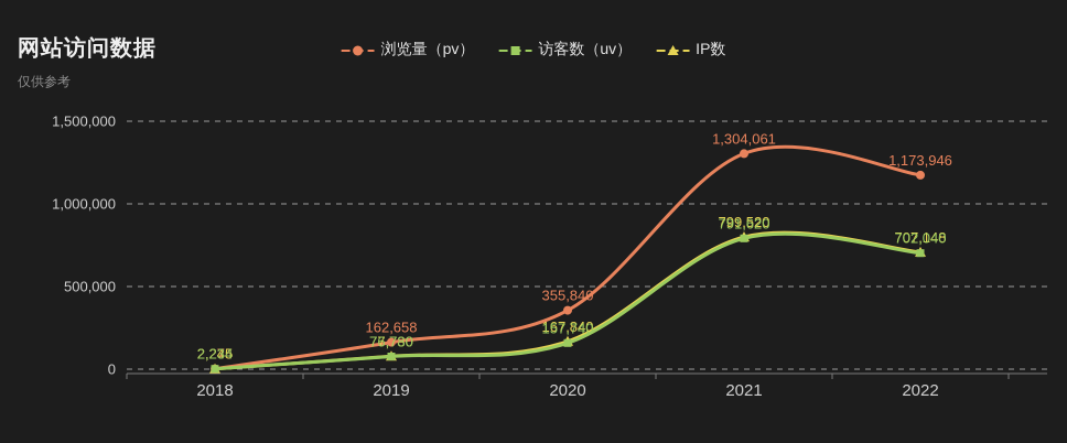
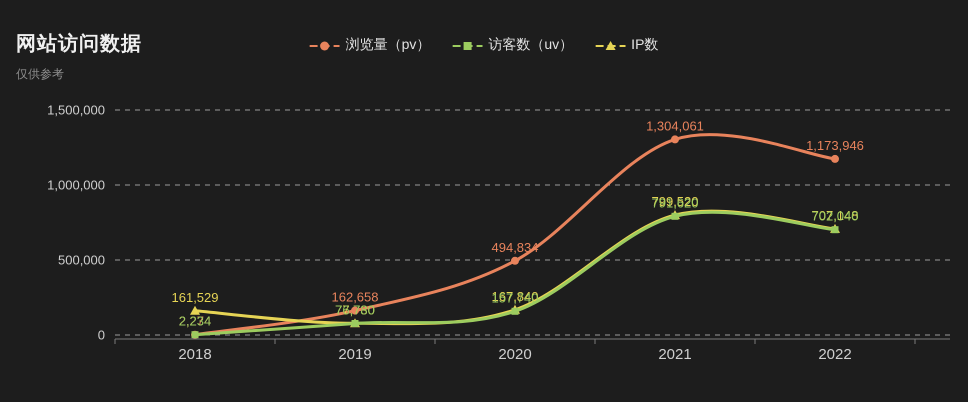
IP数/2018: 2,245 -> 161,529
浏览量（pv）/2020: 355,840 -> 494,834
